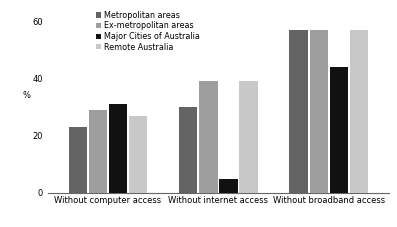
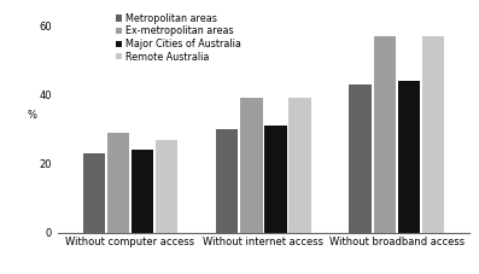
Major Cities of Australia/Without computer access: 31 -> 24
Major Cities of Australia/Without internet access: 5 -> 31
Metropolitan areas/Without broadband access: 57 -> 43
